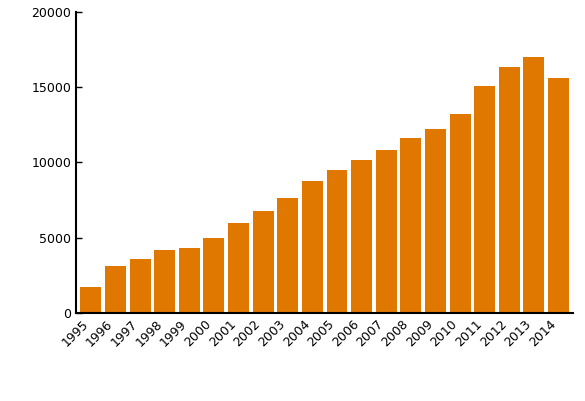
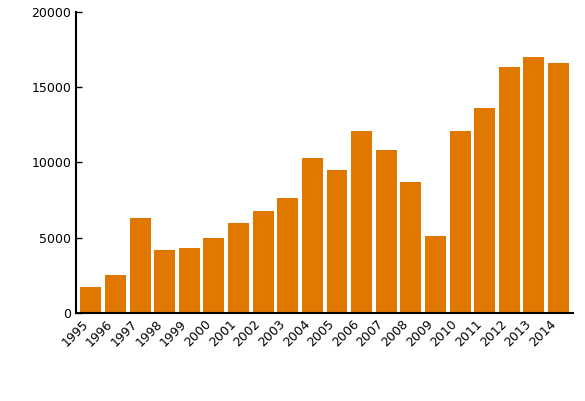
1996: 3100 -> 2500
1997: 3600 -> 6300
2004: 8800 -> 10300
2006: 10200 -> 12100
2008: 11600 -> 8700
2009: 12200 -> 5100
2010: 13200 -> 12100
2011: 15100 -> 13600
2014: 15600 -> 16600
